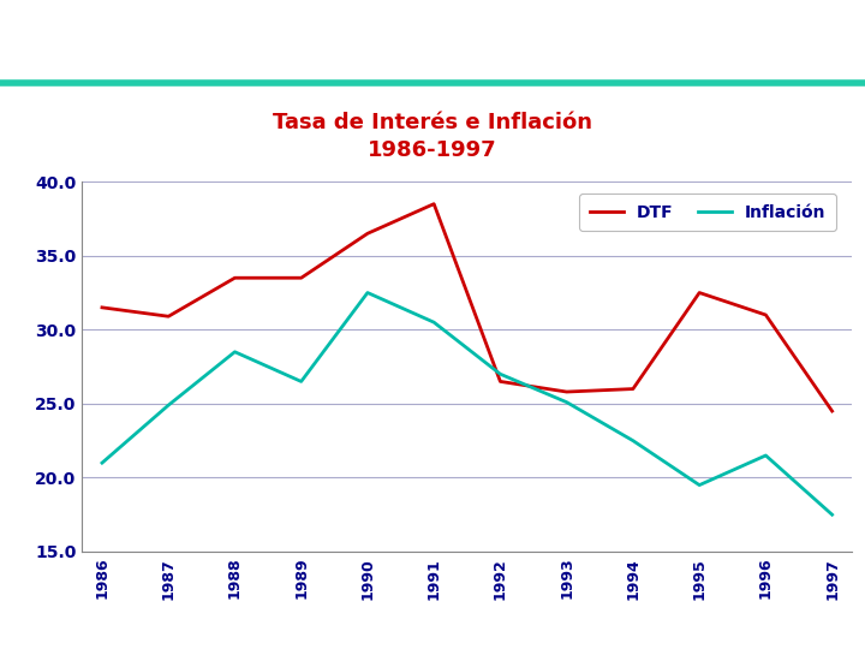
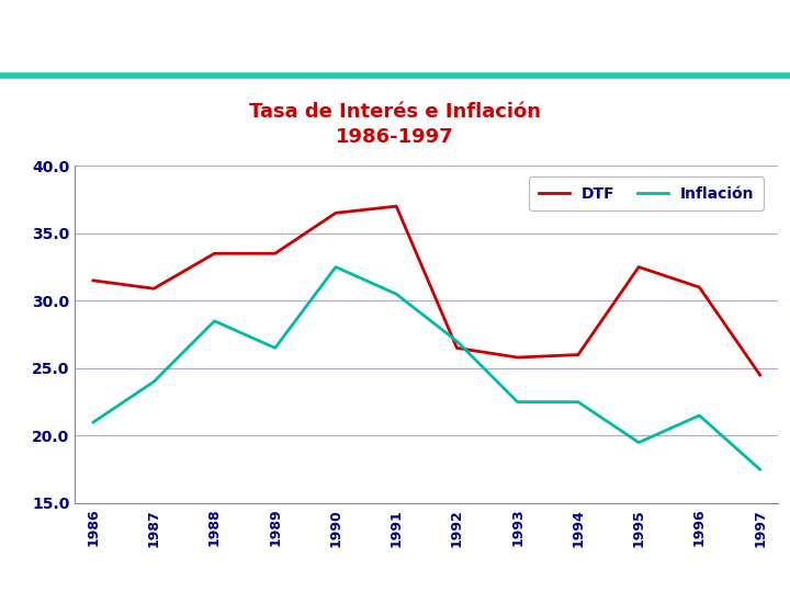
Inflación/1987: 24.9 -> 24.0
DTF/1991: 38.5 -> 37.0
Inflación/1993: 25.1 -> 22.5
